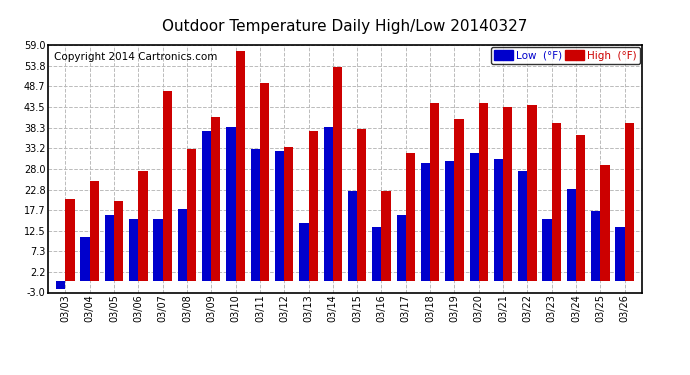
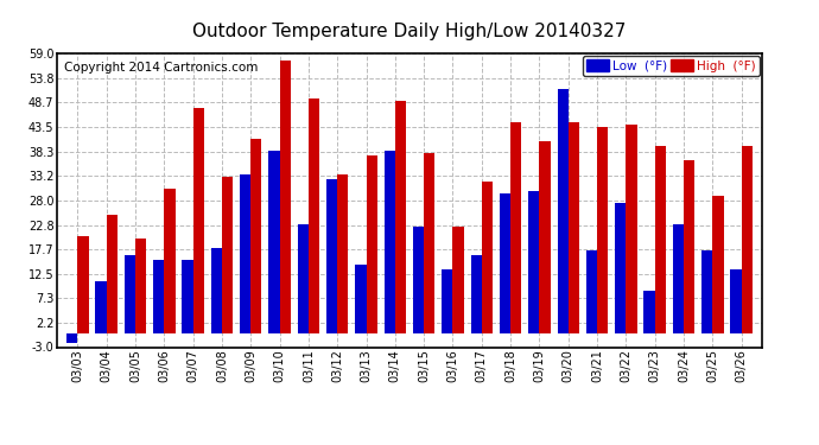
High (°F)/03/06: 27.5 -> 30.5
Low (°F)/03/09: 37.5 -> 33.5
Low (°F)/03/11: 33.0 -> 23.0
High (°F)/03/14: 53.5 -> 49.0
Low (°F)/03/20: 32.0 -> 51.5
Low (°F)/03/21: 30.5 -> 17.5
Low (°F)/03/23: 15.5 -> 9.0
